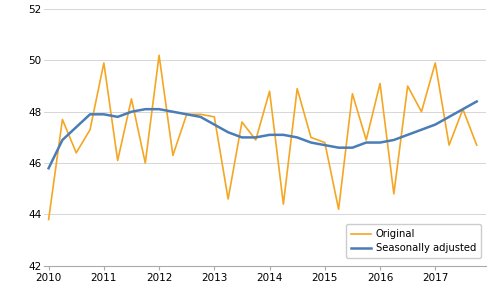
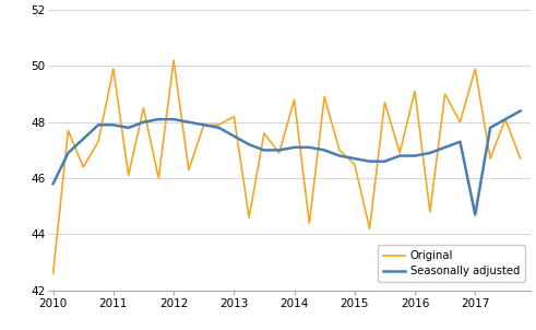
Original/2010: 43.8 -> 42.6
Original/2013: 47.8 -> 48.2
Original/2015: 46.8 -> 46.5
Seasonally adjusted/2017: 47.5 -> 44.7
